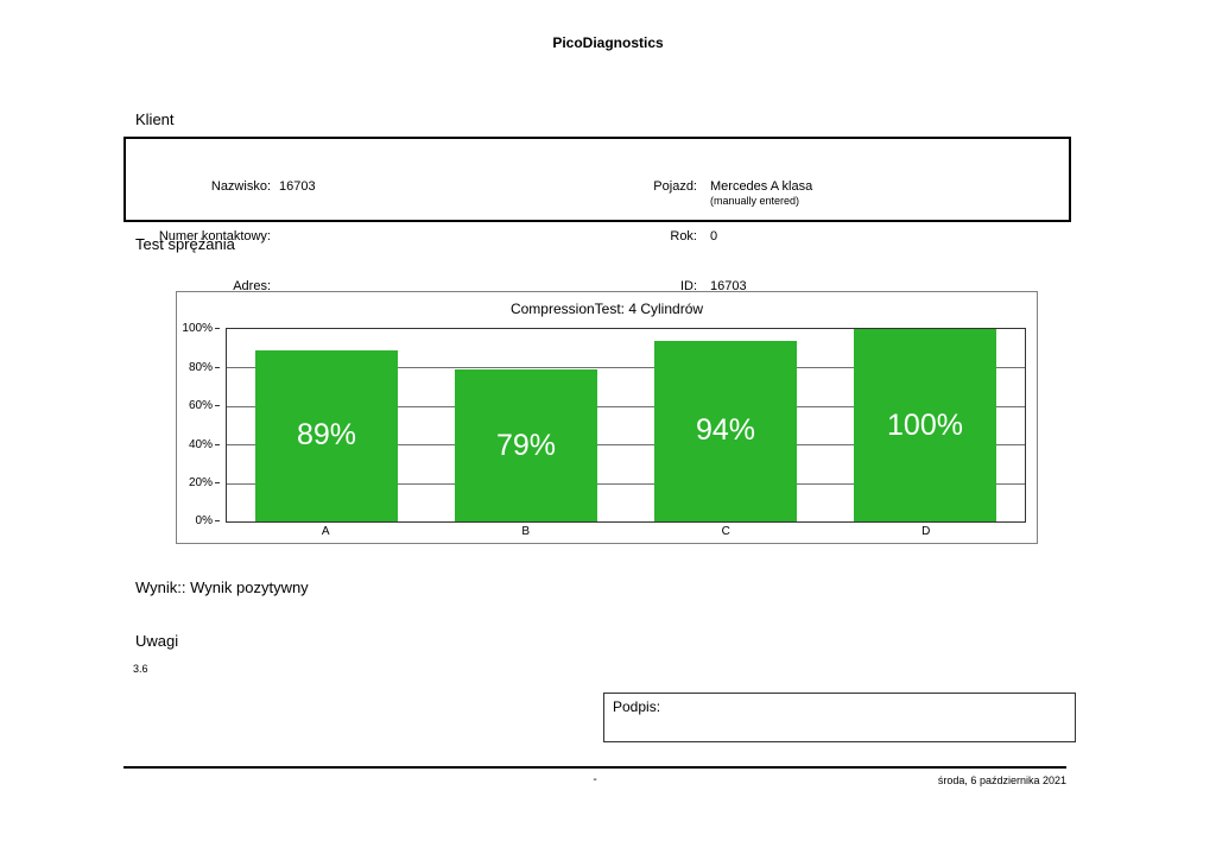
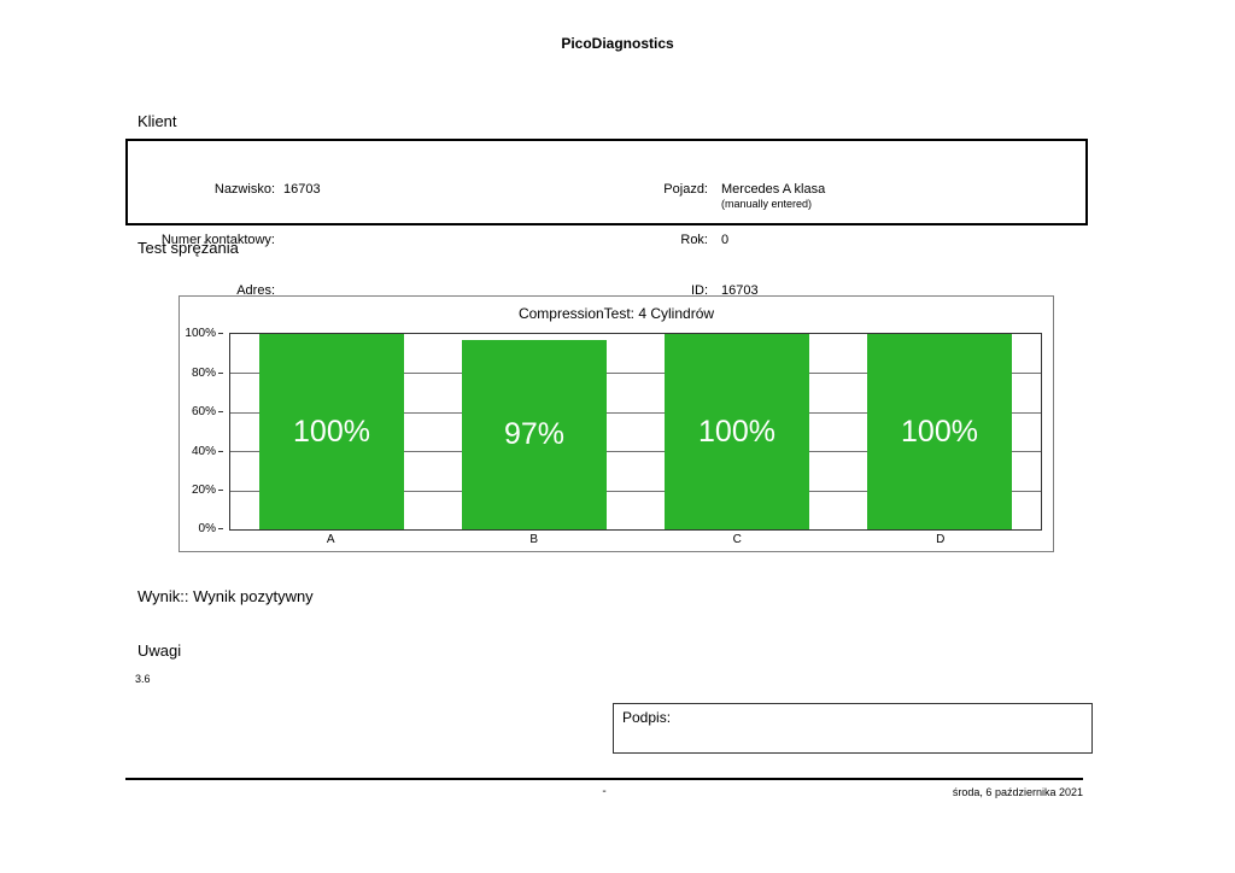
A: 89% -> 100%
B: 79% -> 97%
C: 94% -> 100%
